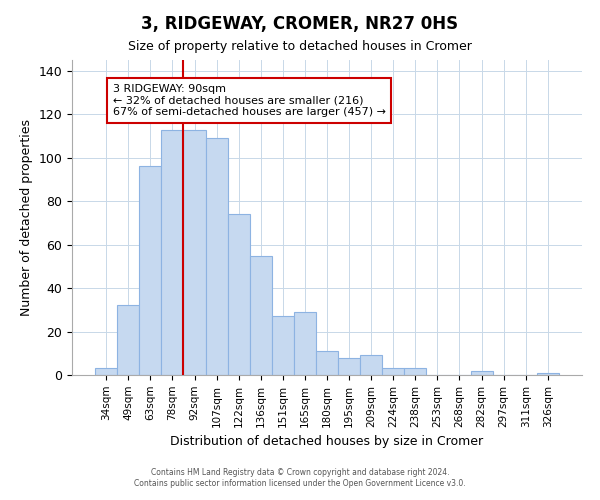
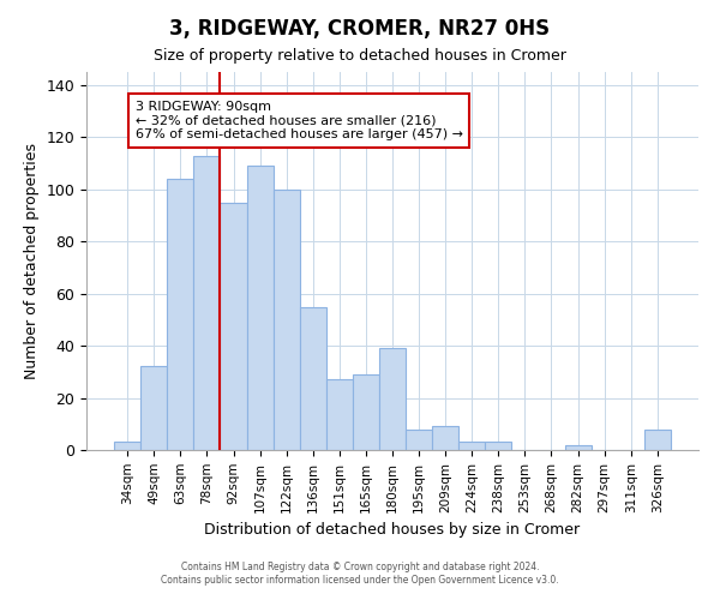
63sqm: 96 -> 104
92sqm: 113 -> 95
122sqm: 74 -> 100
180sqm: 11 -> 39
326sqm: 1 -> 8
